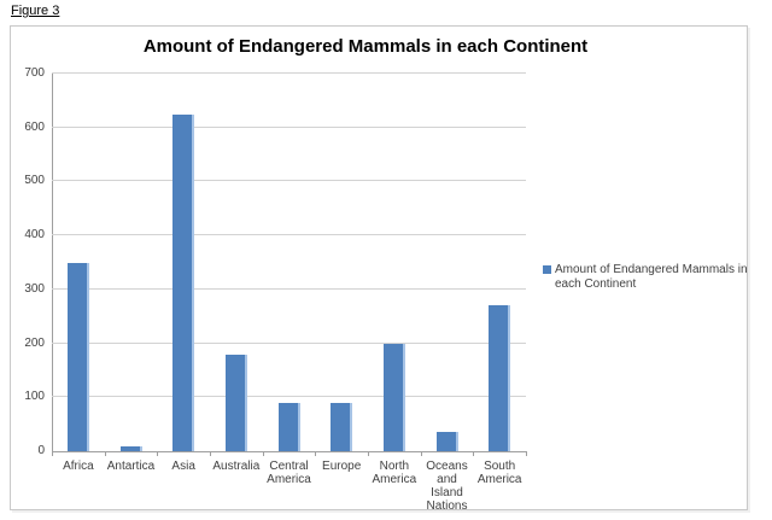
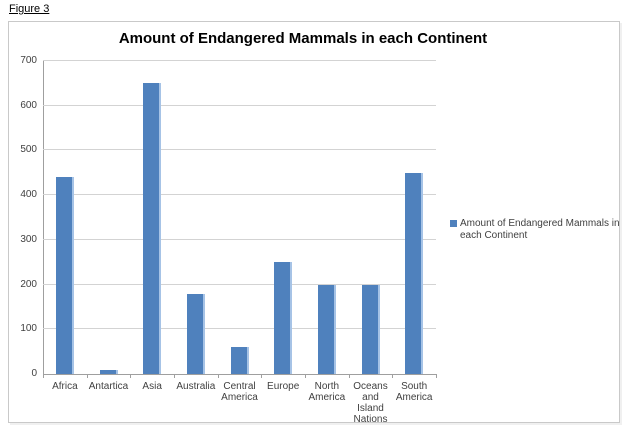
Africa: 350 -> 440
Asia: 620 -> 650
Central America: 90 -> 60
Europe: 90 -> 250
Oceans and Island Nations: 40 -> 200
South America: 270 -> 450
